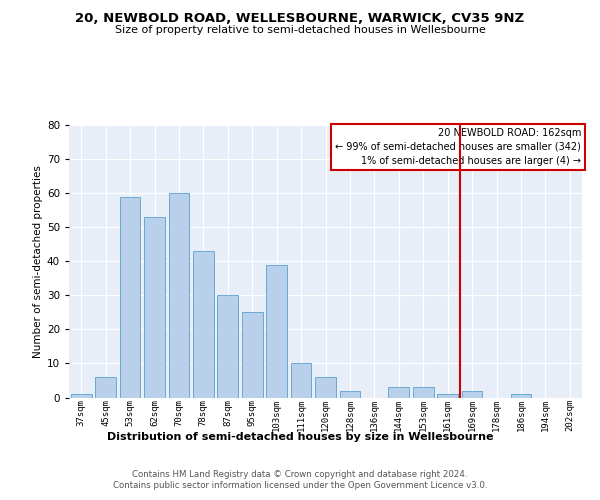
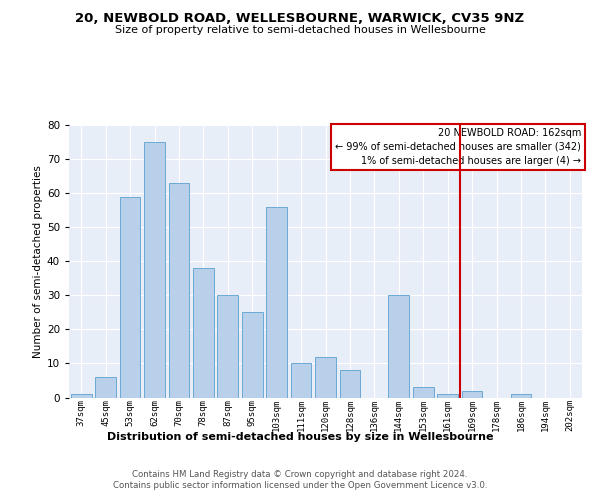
62sqm: 53 -> 75
70sqm: 60 -> 63
78sqm: 43 -> 38
103sqm: 39 -> 56
120sqm: 6 -> 12
128sqm: 2 -> 8
144sqm: 3 -> 30
